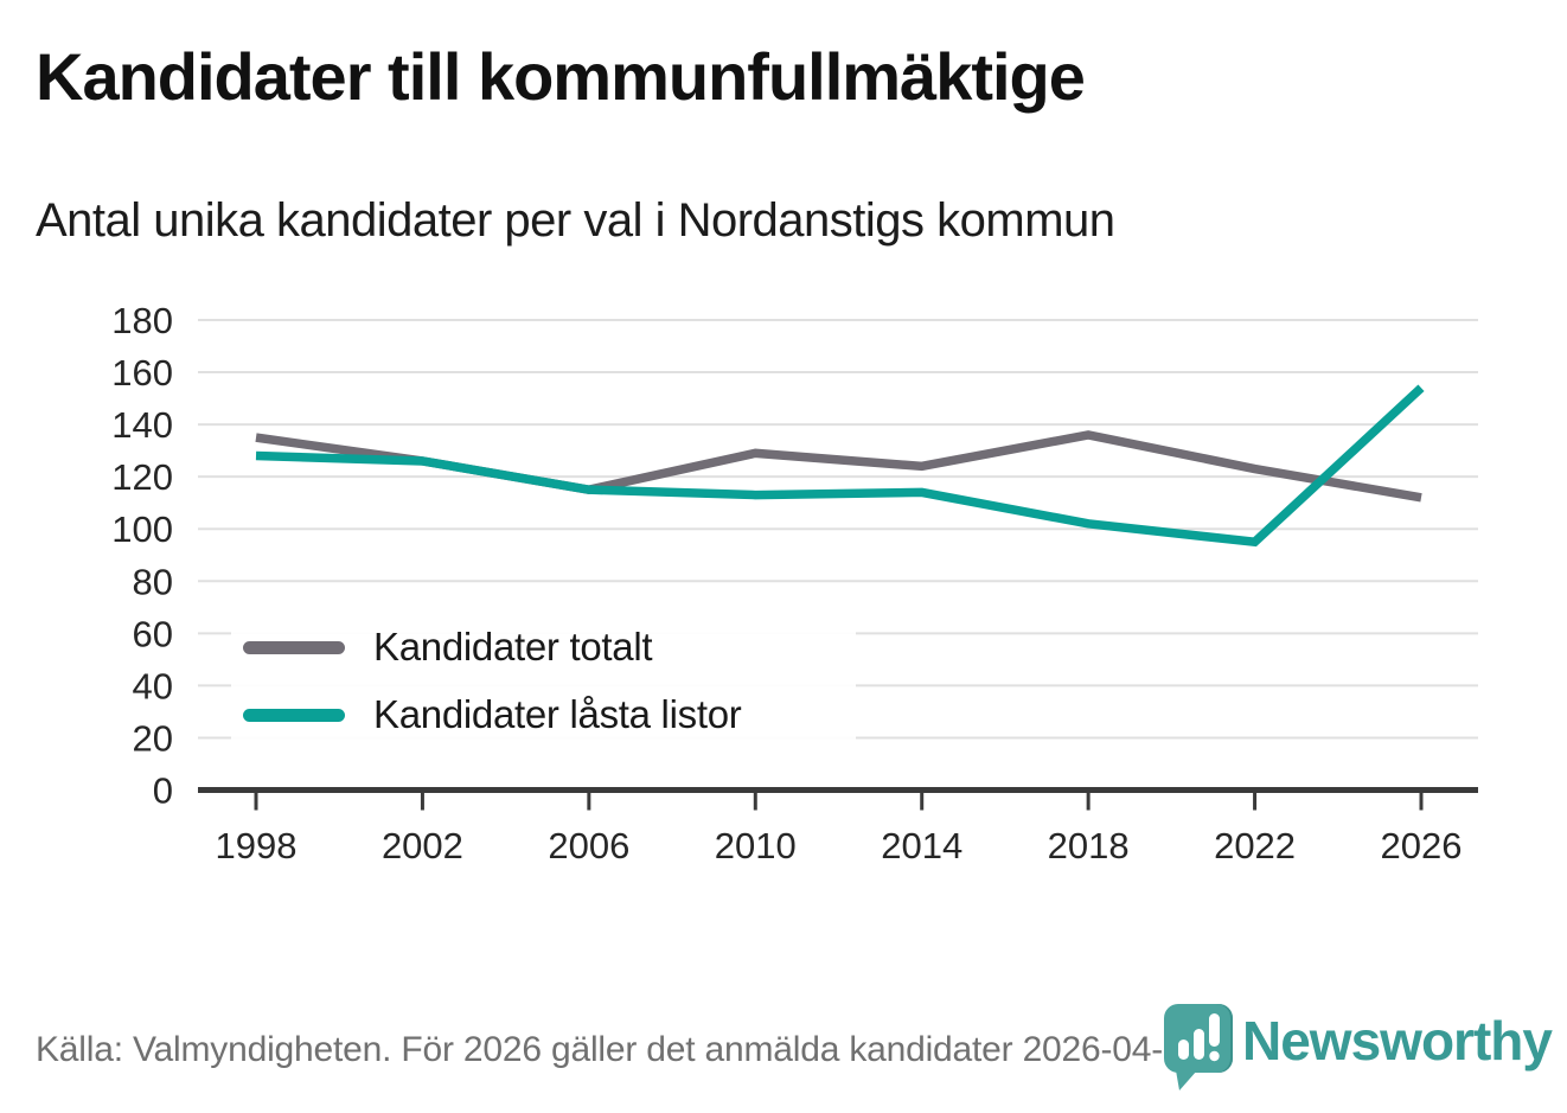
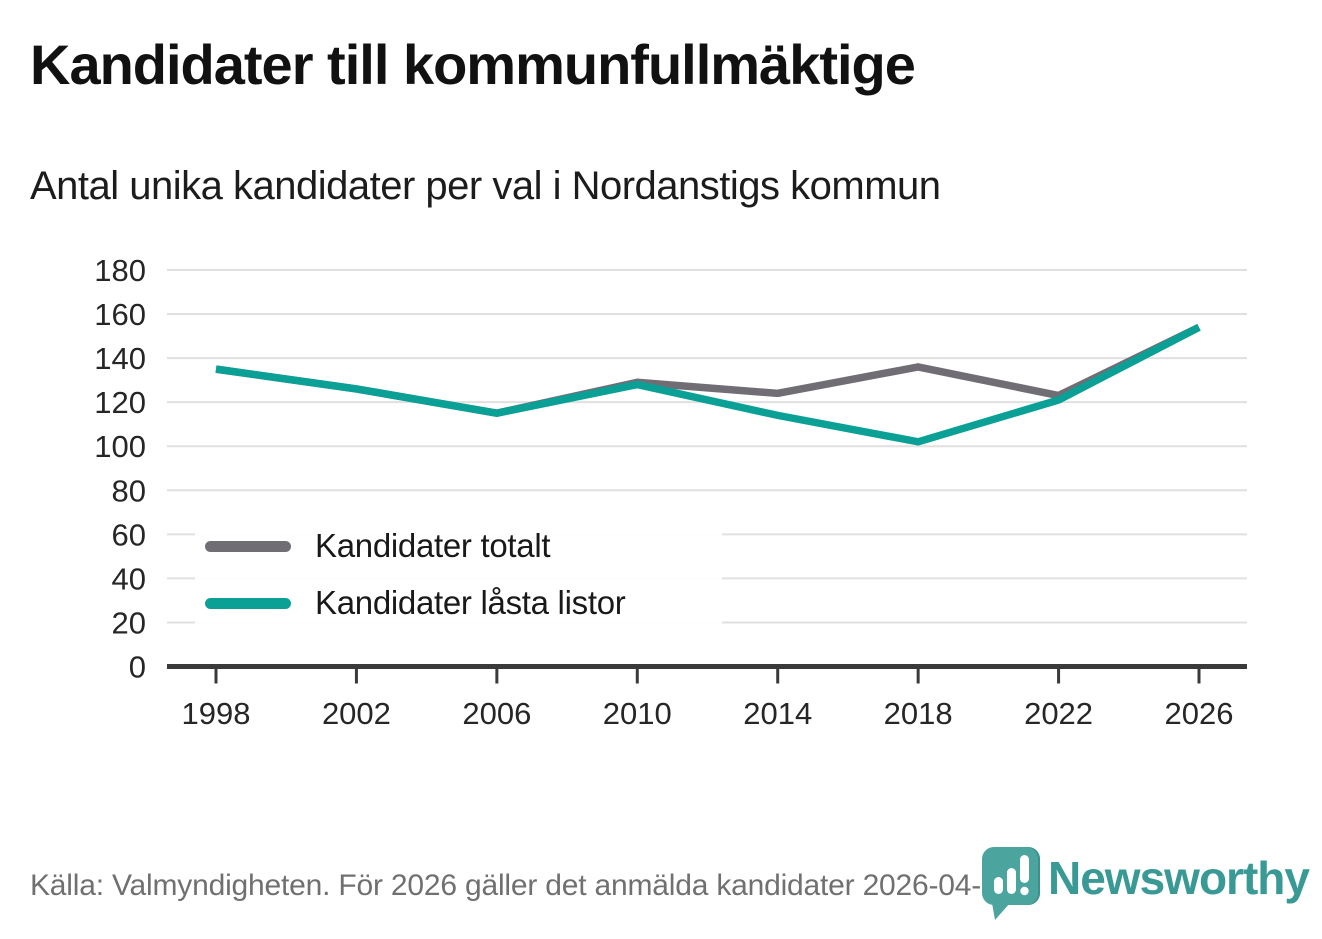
Kandidater låsta listor/1998: 128 -> 135
Kandidater låsta listor/2010: 113 -> 128
Kandidater låsta listor/2022: 95 -> 121
Kandidater totalt/2026: 112 -> 154
